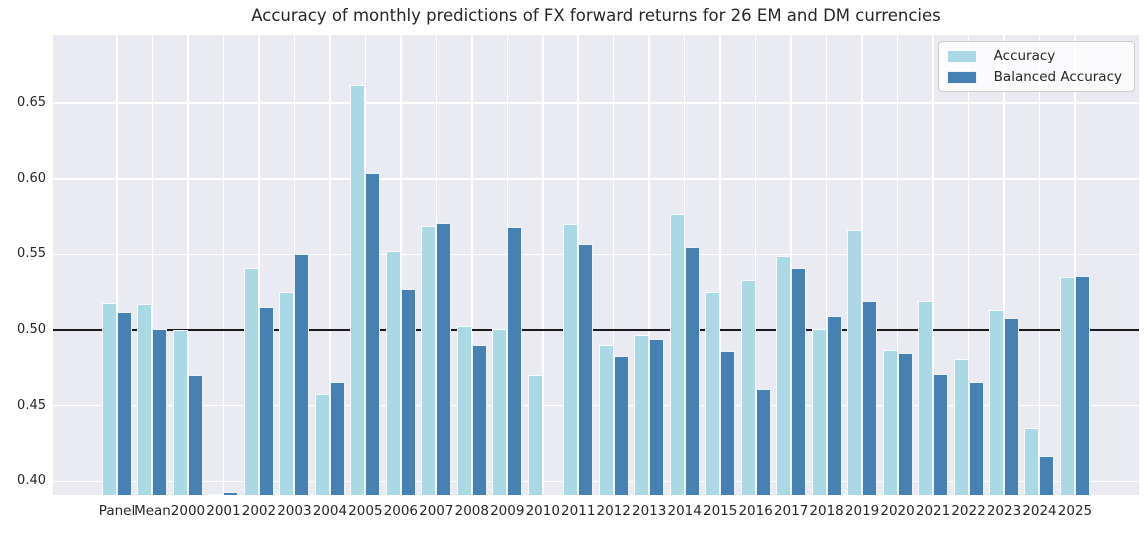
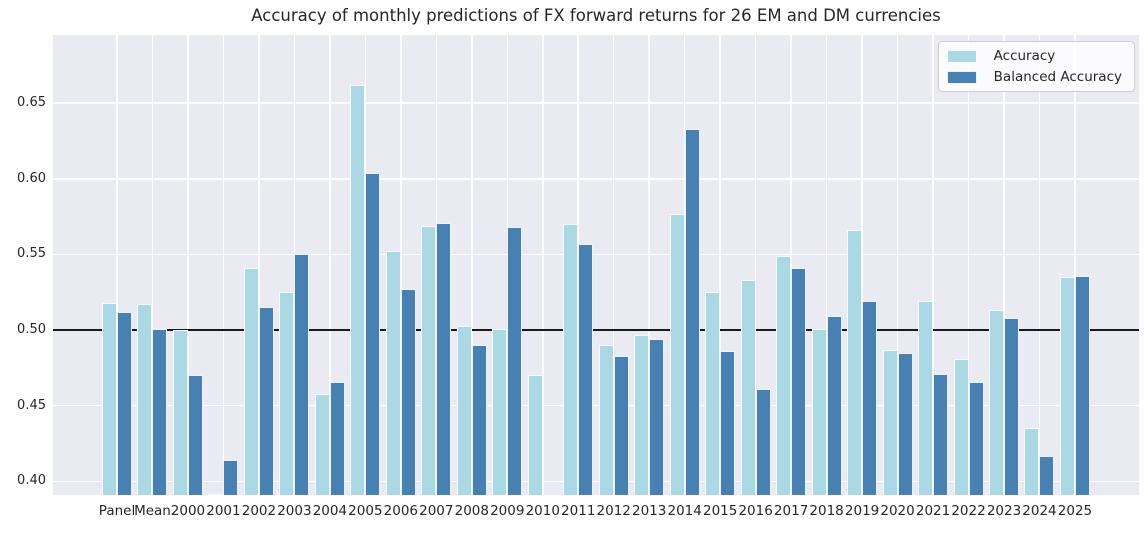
Balanced Accuracy/2001: 0.393 -> 0.414
Balanced Accuracy/2014: 0.555 -> 0.633
